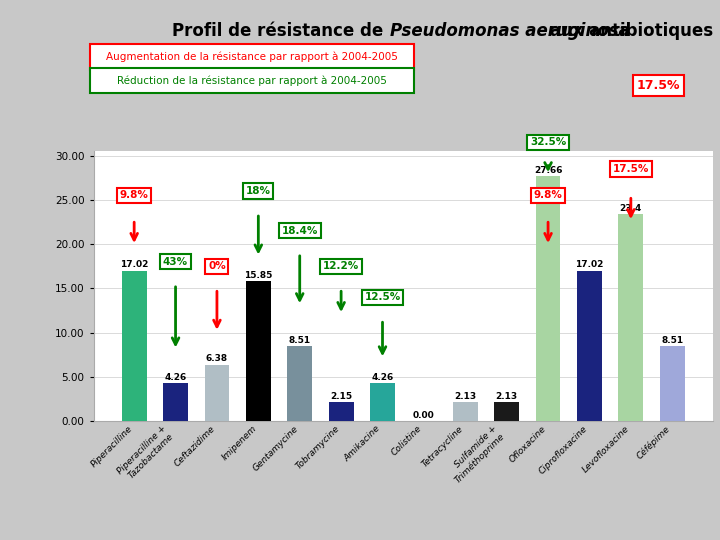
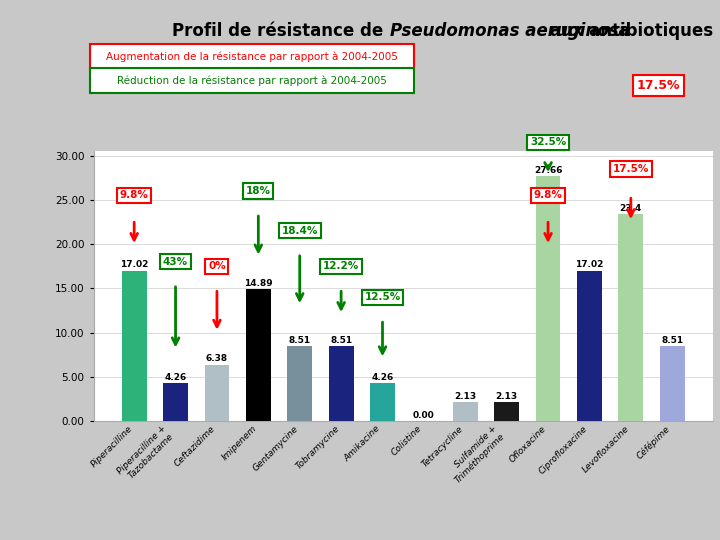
Imipenem: 15.85 -> 14.89
Tobramycine: 2.15 -> 8.51
